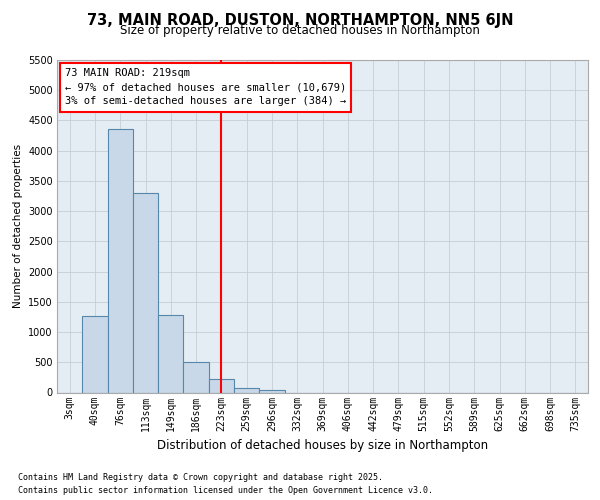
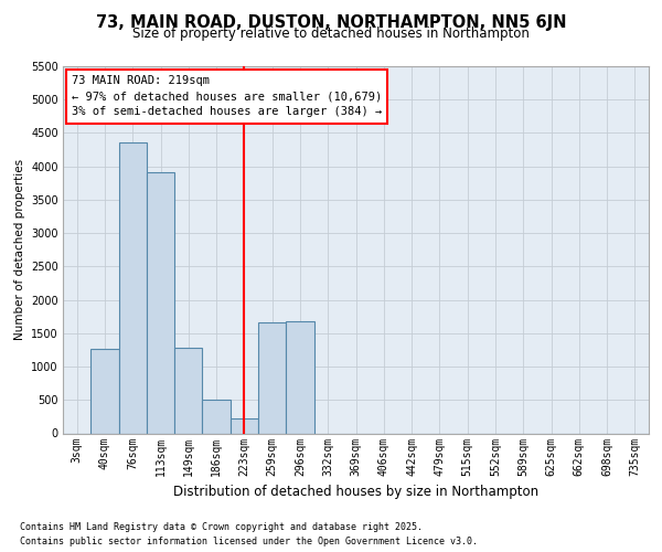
113sqm: 3300 -> 3920
259sqm: 80 -> 1660
296sqm: 40 -> 1680
